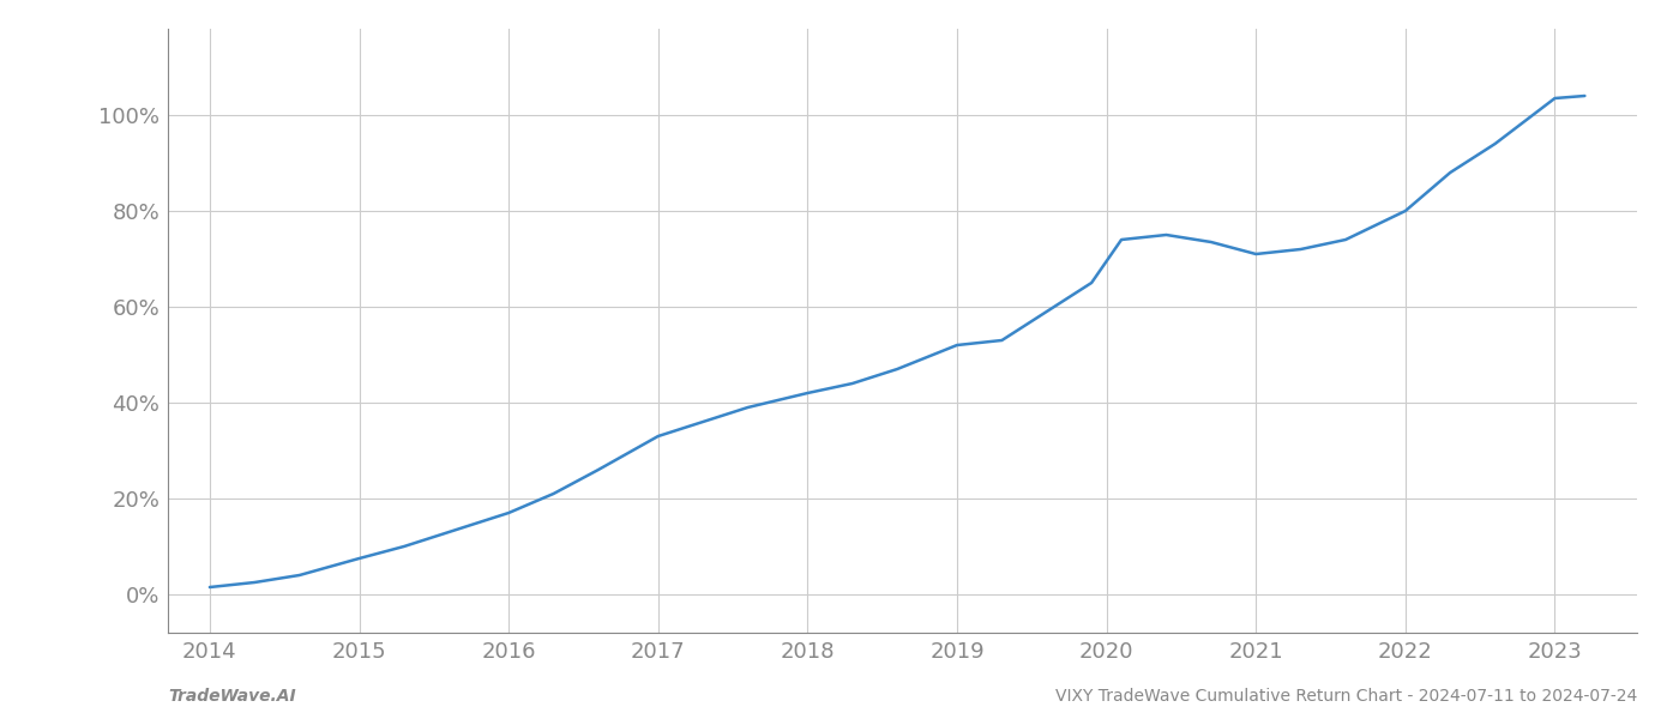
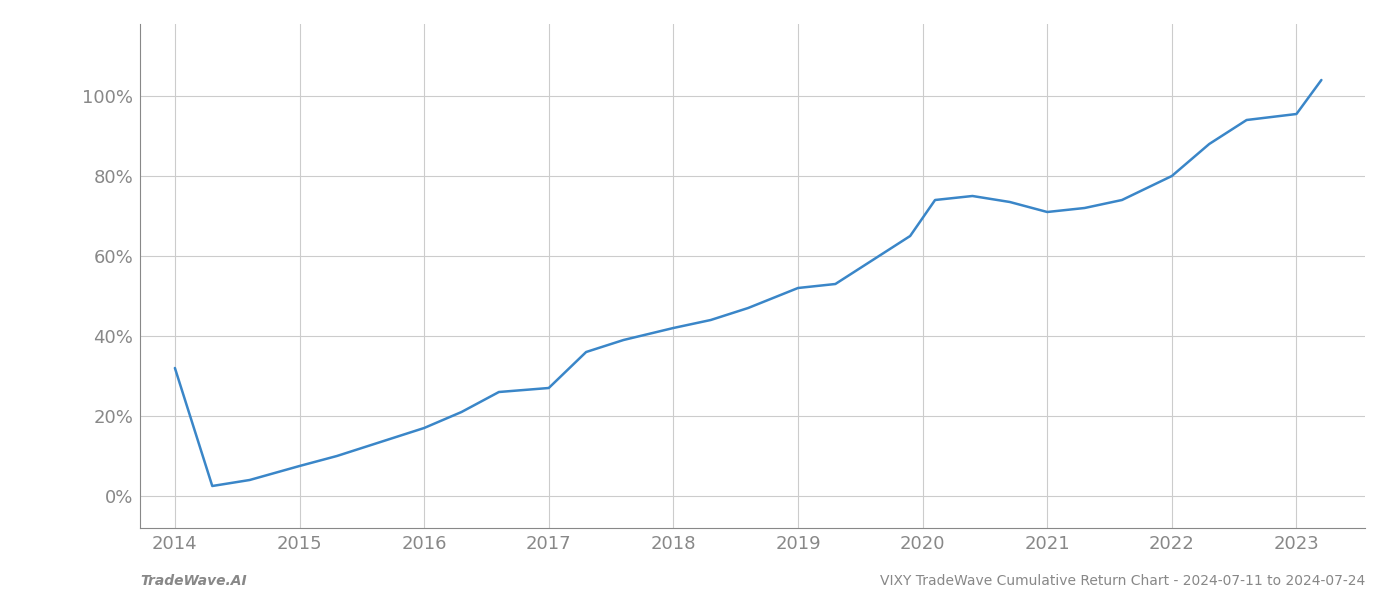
2014: 1.5% -> 32.0%
2017: 33.0% -> 27.0%
2023: 103.5% -> 95.5%
